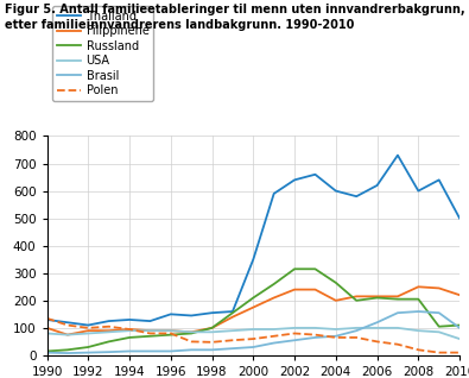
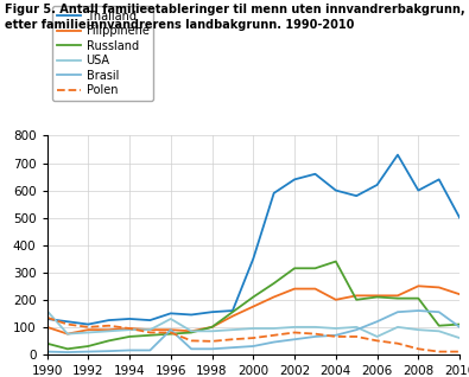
Russland/1990: 15 -> 40
USA/1990: 80 -> 160
USA/1996: 90 -> 130
Brasil/1996: 15 -> 90
Russland/2004: 265 -> 340
USA/2006: 100 -> 65
